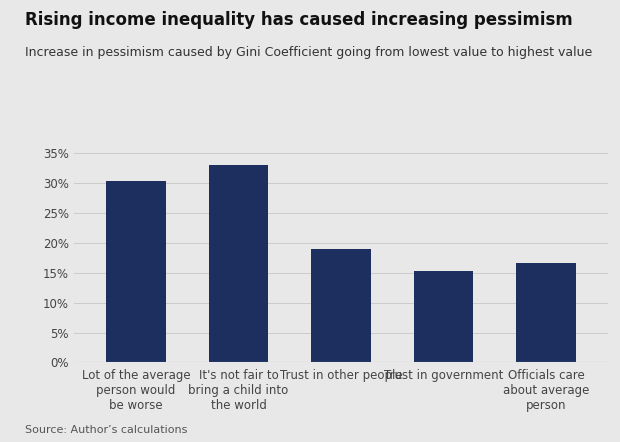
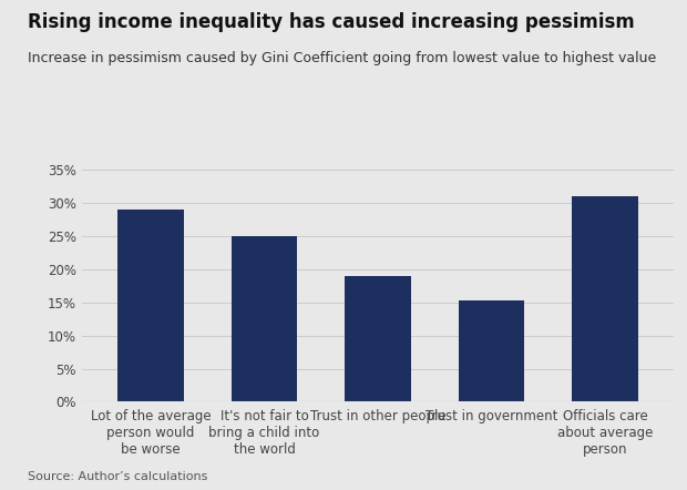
Lot of the average person would be worse: 30.4% -> 29.0%
It's not fair to bring a child into the world: 33.0% -> 25.0%
Officials care about average person: 16.6% -> 31.0%
